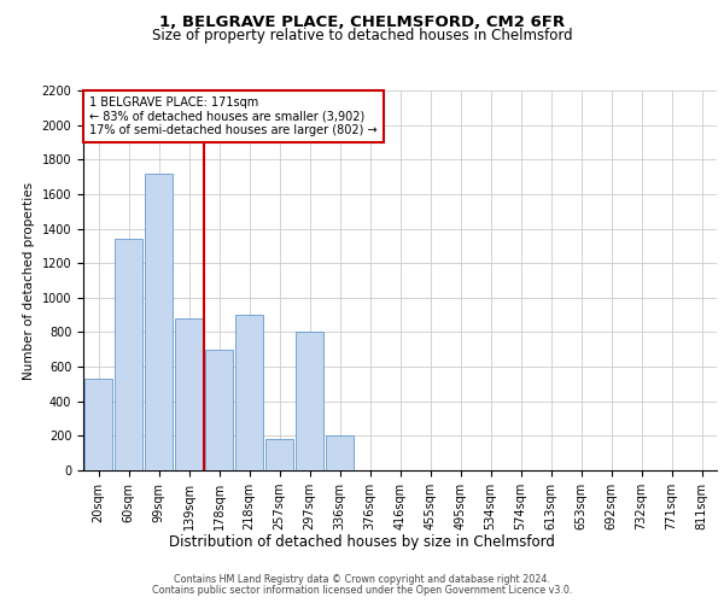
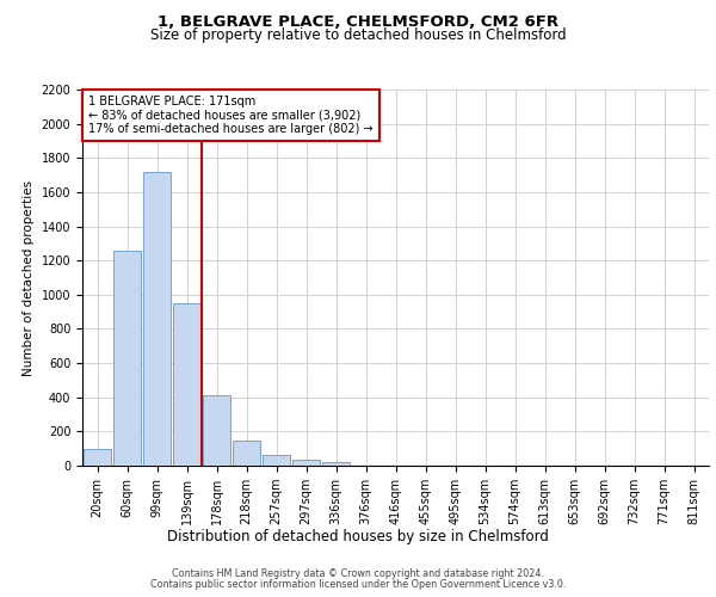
20sqm: 530 -> 100
60sqm: 1340 -> 1260
139sqm: 880 -> 950
178sqm: 700 -> 410
218sqm: 900 -> 150
257sqm: 180 -> 60
297sqm: 800 -> 40
336sqm: 200 -> 20
